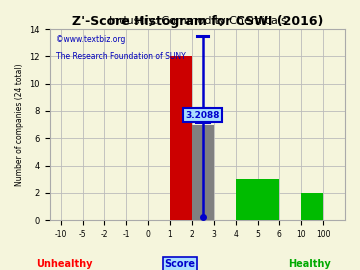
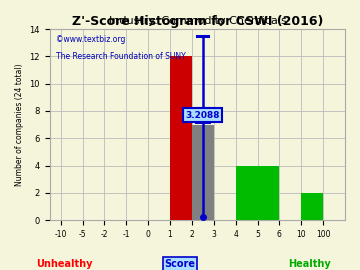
5: 3 -> 4
